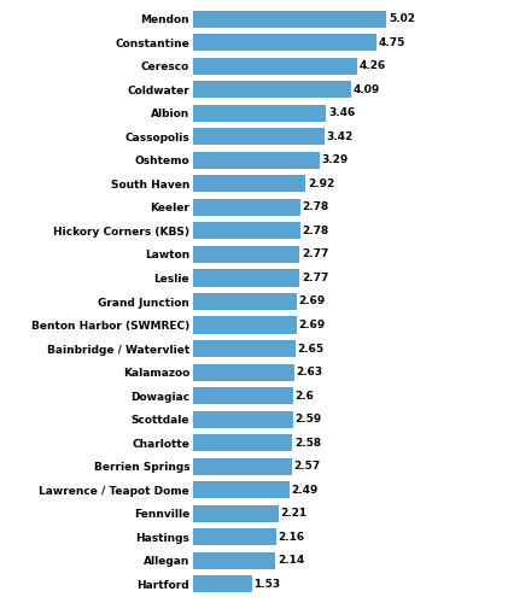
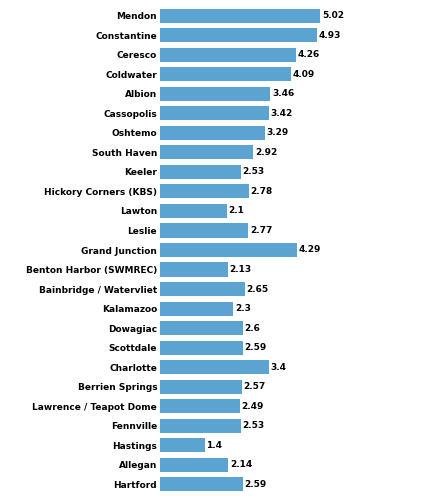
Constantine: 4.75 -> 4.93
Keeler: 2.78 -> 2.53
Lawton: 2.77 -> 2.1
Grand Junction: 2.69 -> 4.29
Benton Harbor (SWMREC): 2.69 -> 2.13
Kalamazoo: 2.63 -> 2.3
Charlotte: 2.58 -> 3.4
Fennville: 2.21 -> 2.53
Hastings: 2.16 -> 1.4
Hartford: 1.53 -> 2.59
